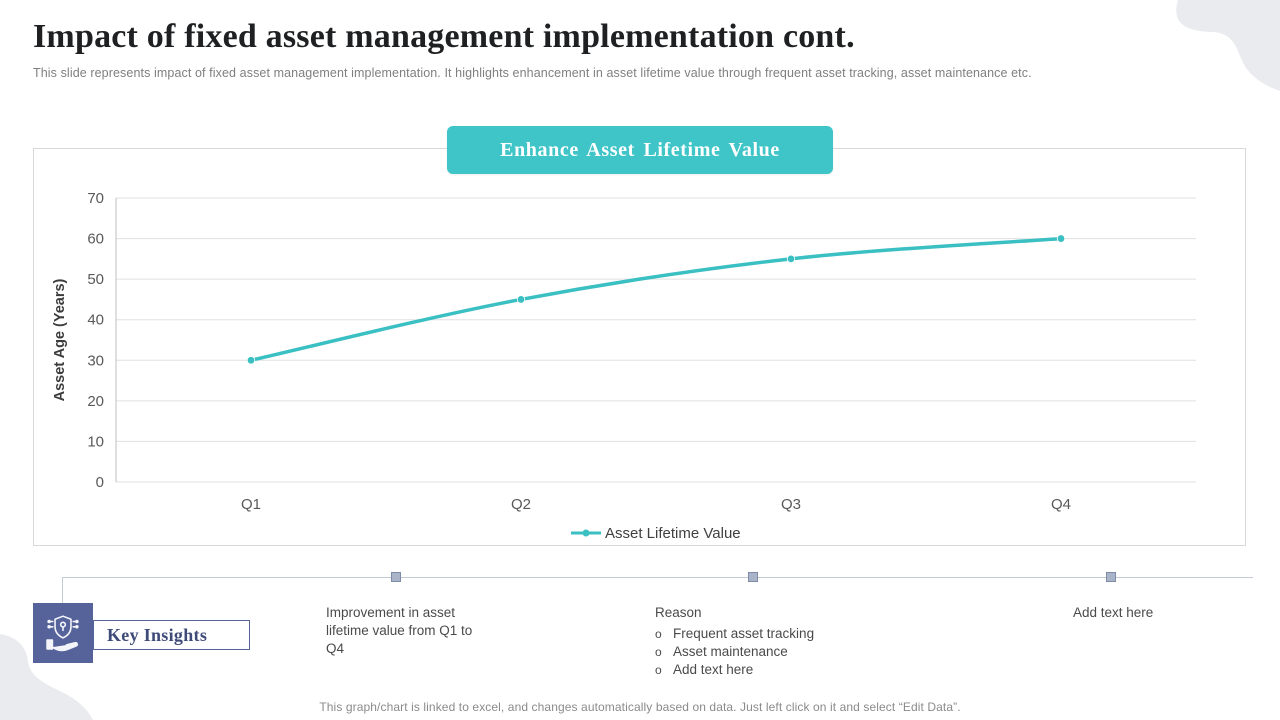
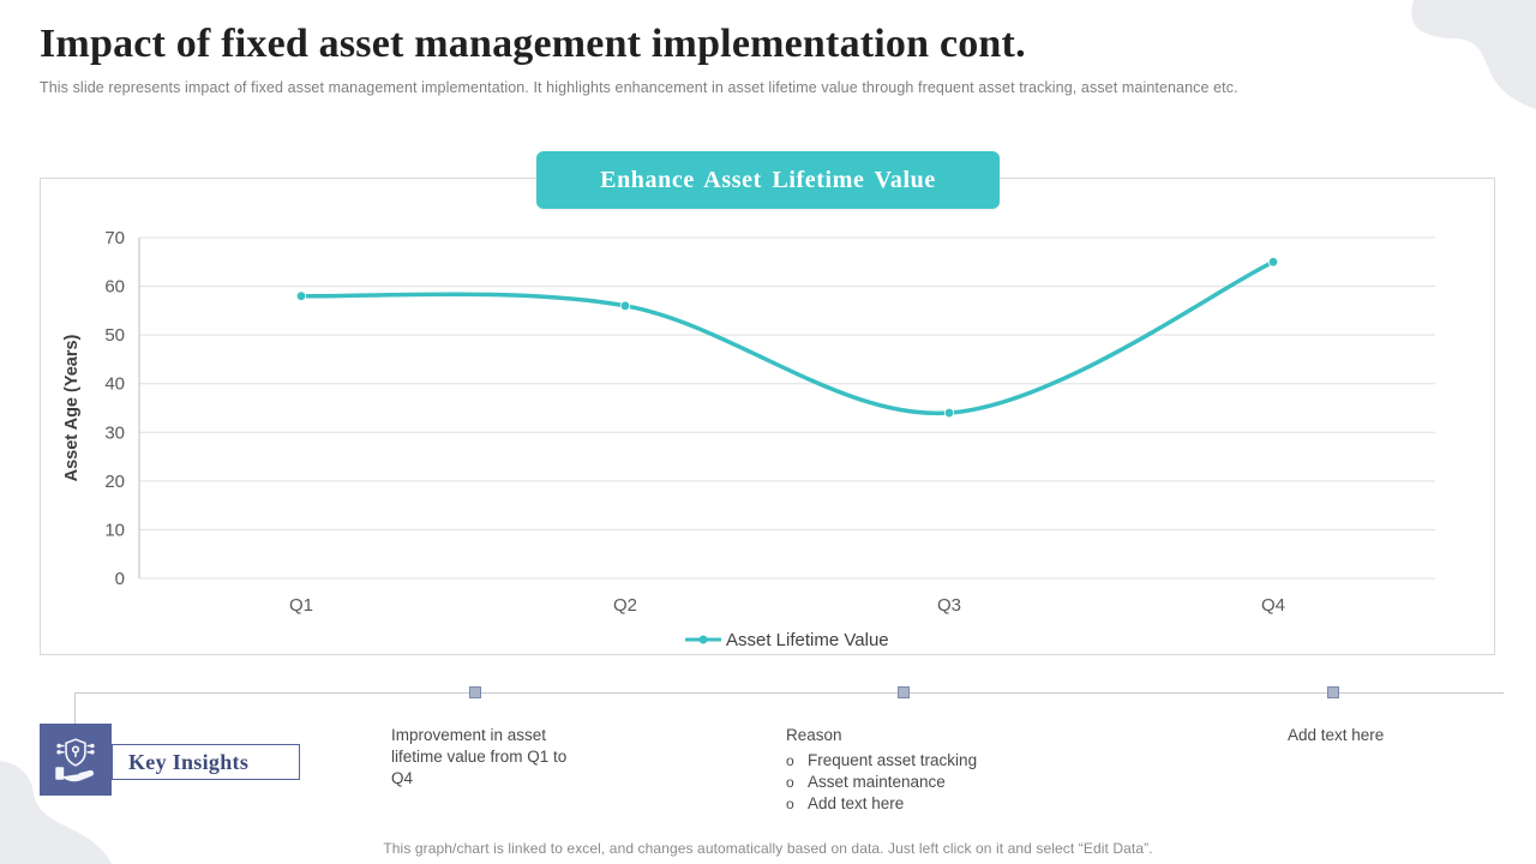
Q1: 30 -> 58
Q2: 45 -> 56
Q3: 55 -> 34
Q4: 60 -> 65
